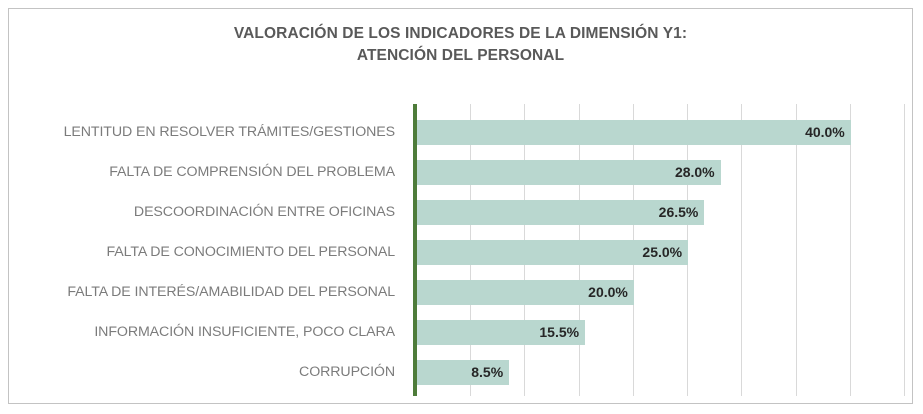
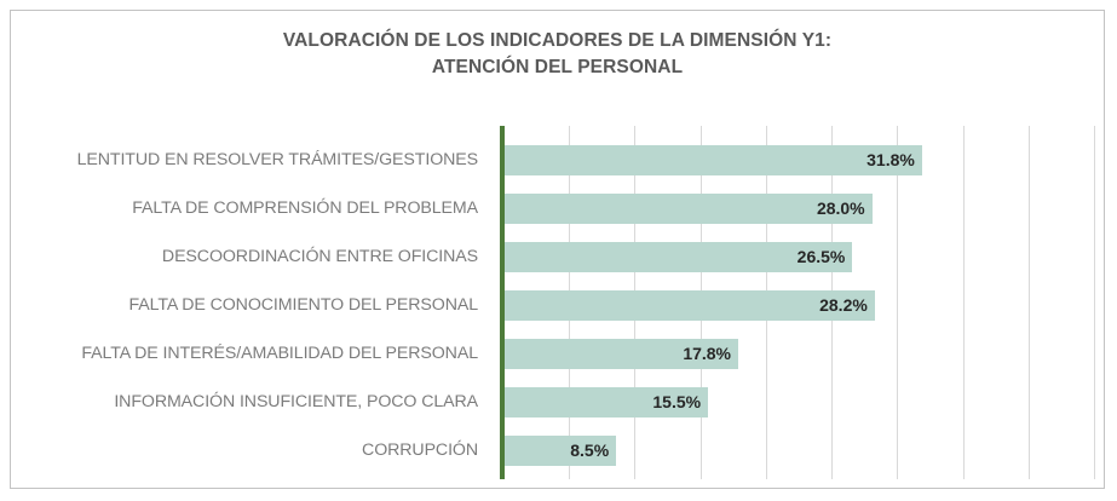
LENTITUD EN RESOLVER TRÁMITES/GESTIONES: 40.0% -> 31.8%
FALTA DE CONOCIMIENTO DEL PERSONAL: 25.0% -> 28.2%
FALTA DE INTERÉS/AMABILIDAD DEL PERSONAL: 20.0% -> 17.8%
